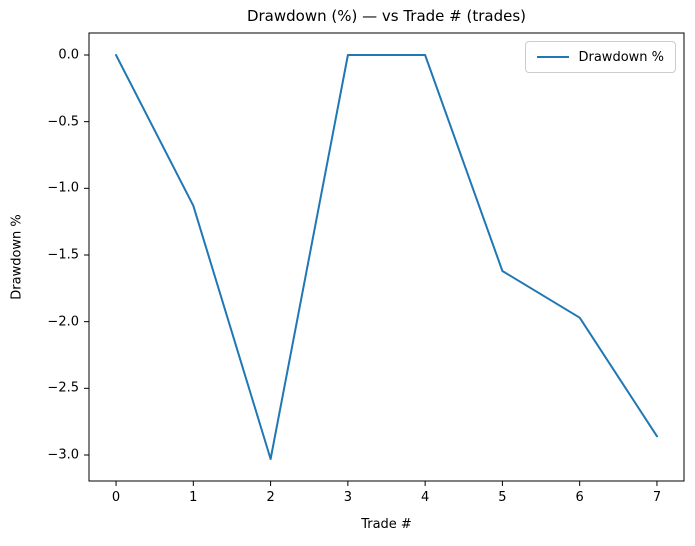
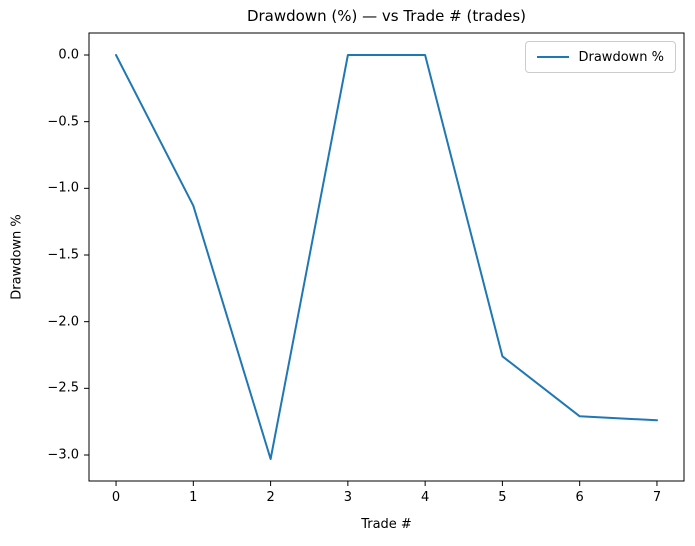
5: -1.62 -> -2.26
6: -1.97 -> -2.71
7: -2.86 -> -2.74
